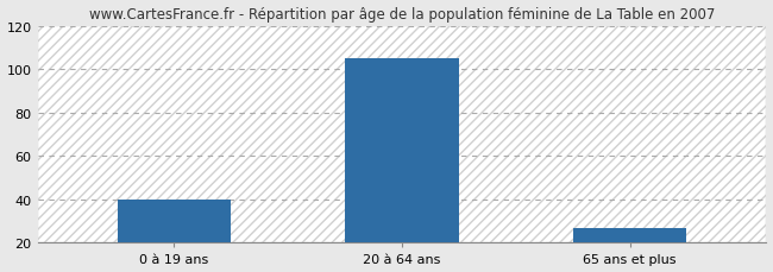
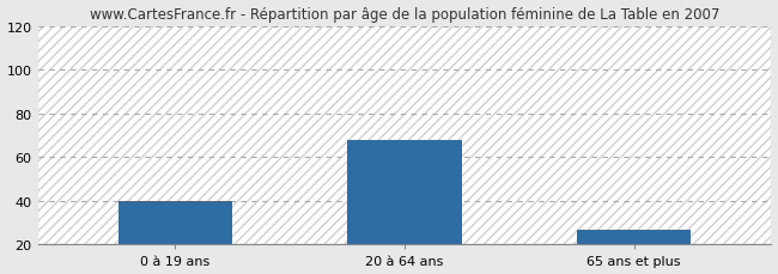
20 à 64 ans: 105 -> 68
